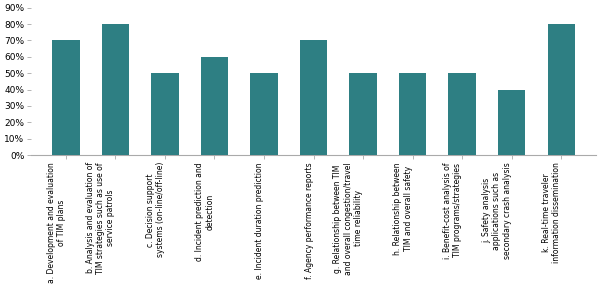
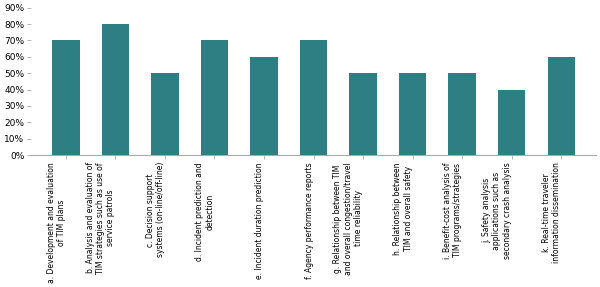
d. Incident prediction and detection: 60% -> 70%
e. Incident duration prediction: 50% -> 60%
k. Real-time traveler information dissemination: 80% -> 60%
